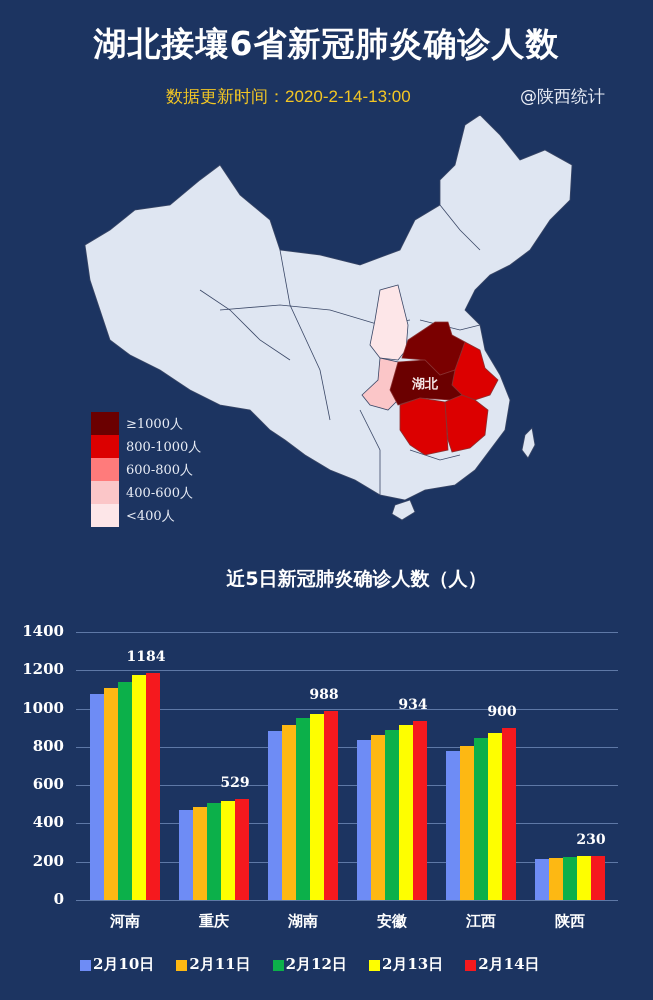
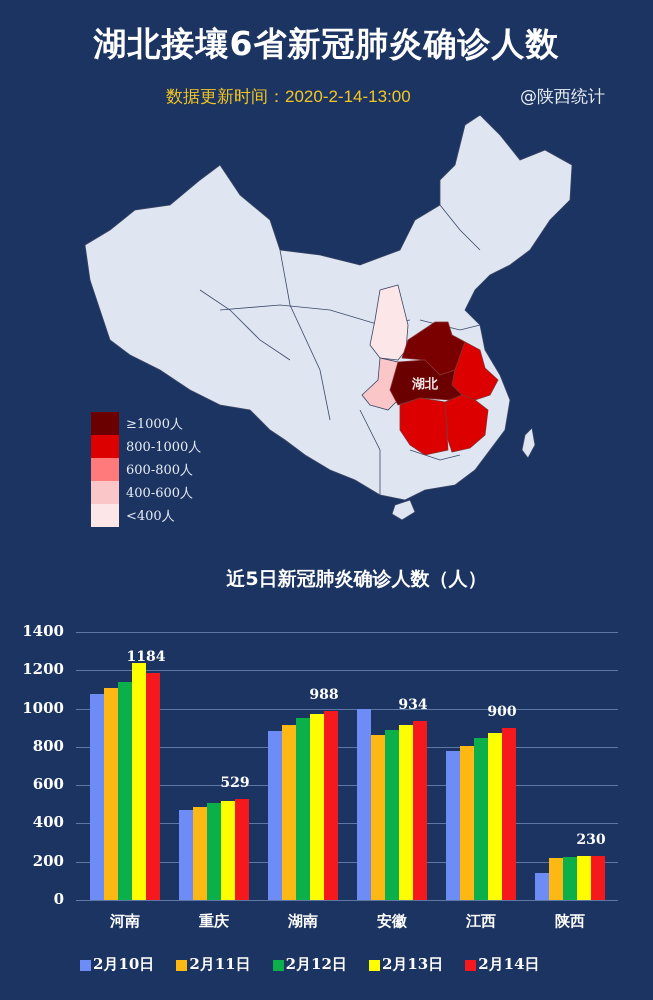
2月13日/河南: 1170 -> 1240
2月10日/安徽: 830 -> 1000
2月10日/陕西: 220 -> 140
